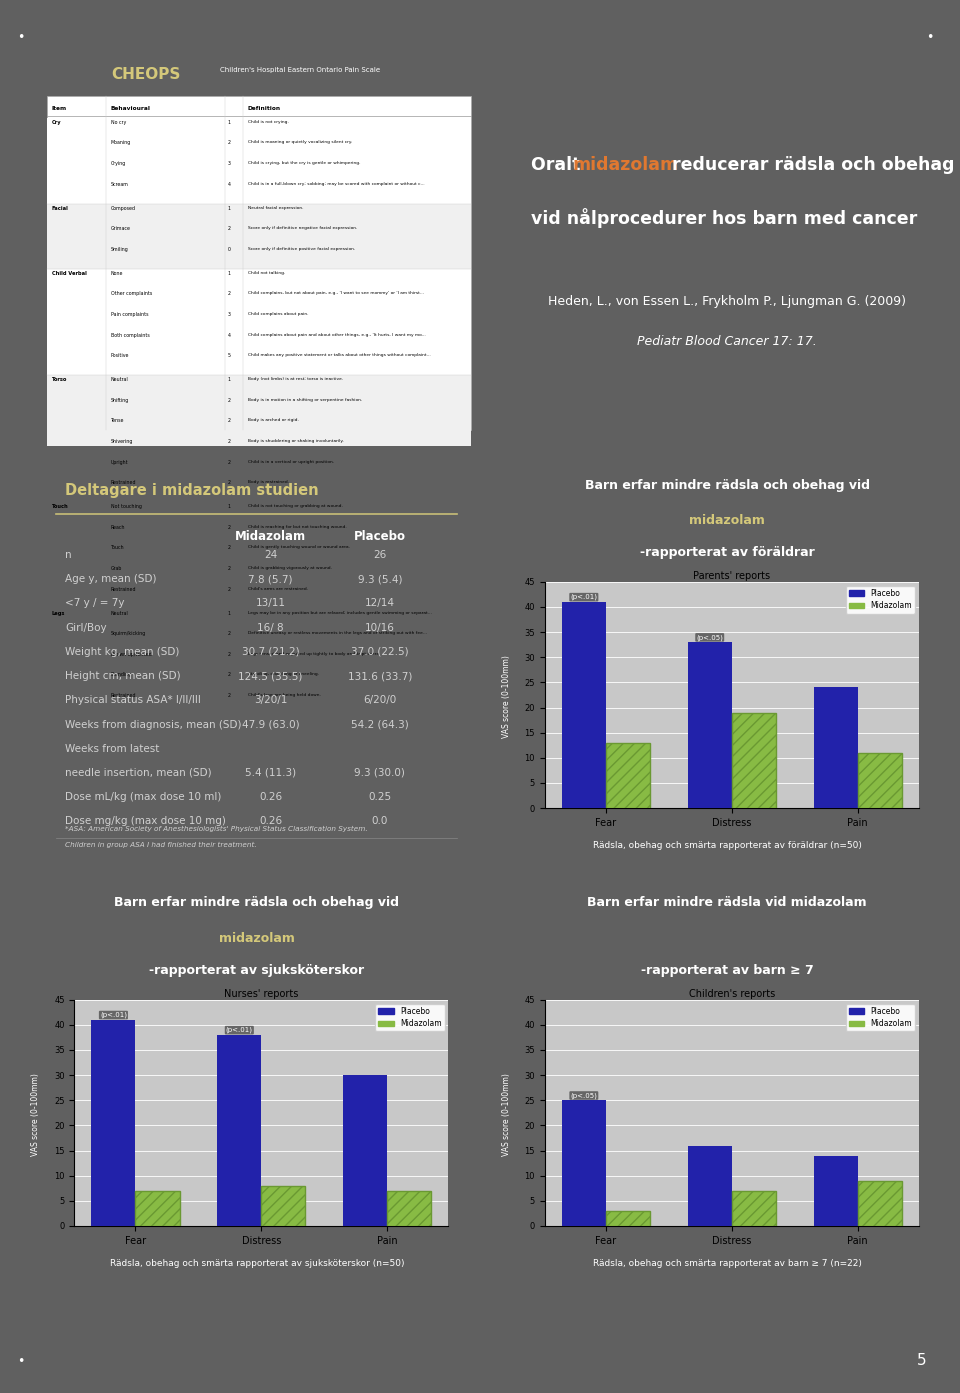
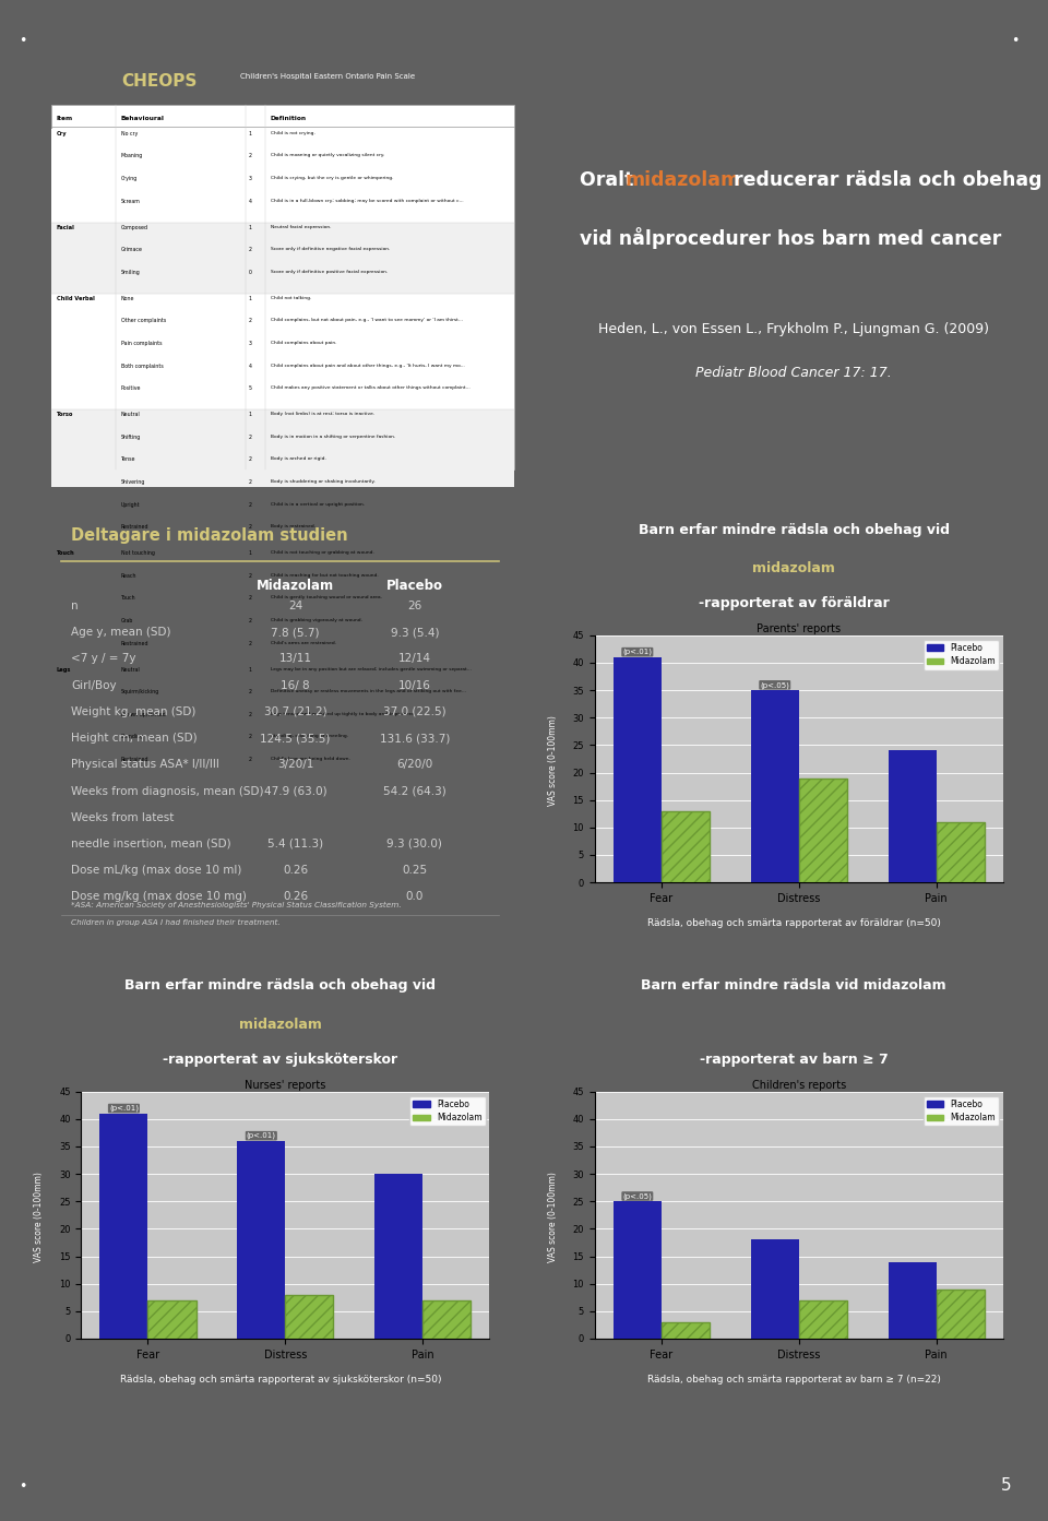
Parents' reports/Placebo/Distress: 33 -> 35
Nurses' reports/Placebo/Distress: 38 -> 36
Children's reports/Placebo/Distress: 16 -> 18
